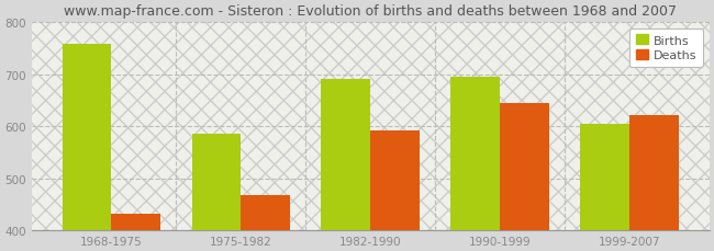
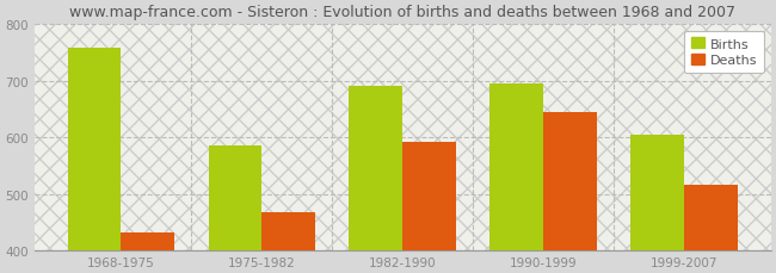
Deaths/1999-2007: 622 -> 515
